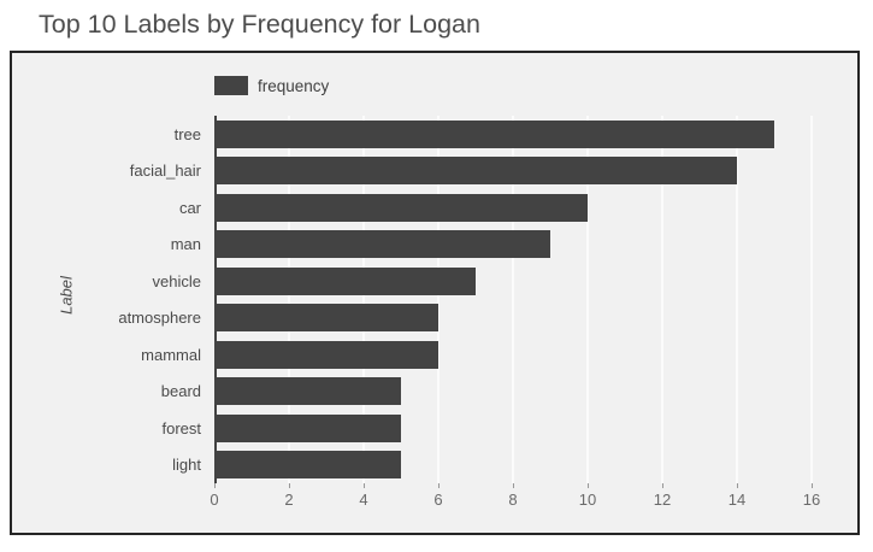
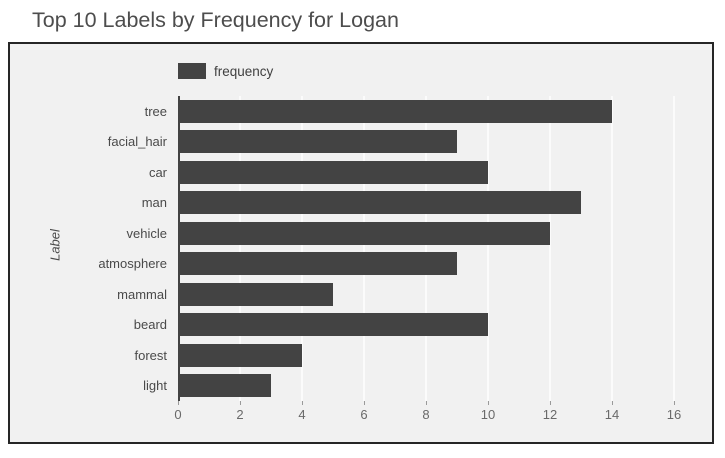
tree: 15 -> 14
facial_hair: 14 -> 9
man: 9 -> 13
vehicle: 7 -> 12
atmosphere: 6 -> 9
mammal: 6 -> 5
beard: 5 -> 10
forest: 5 -> 4
light: 5 -> 3
